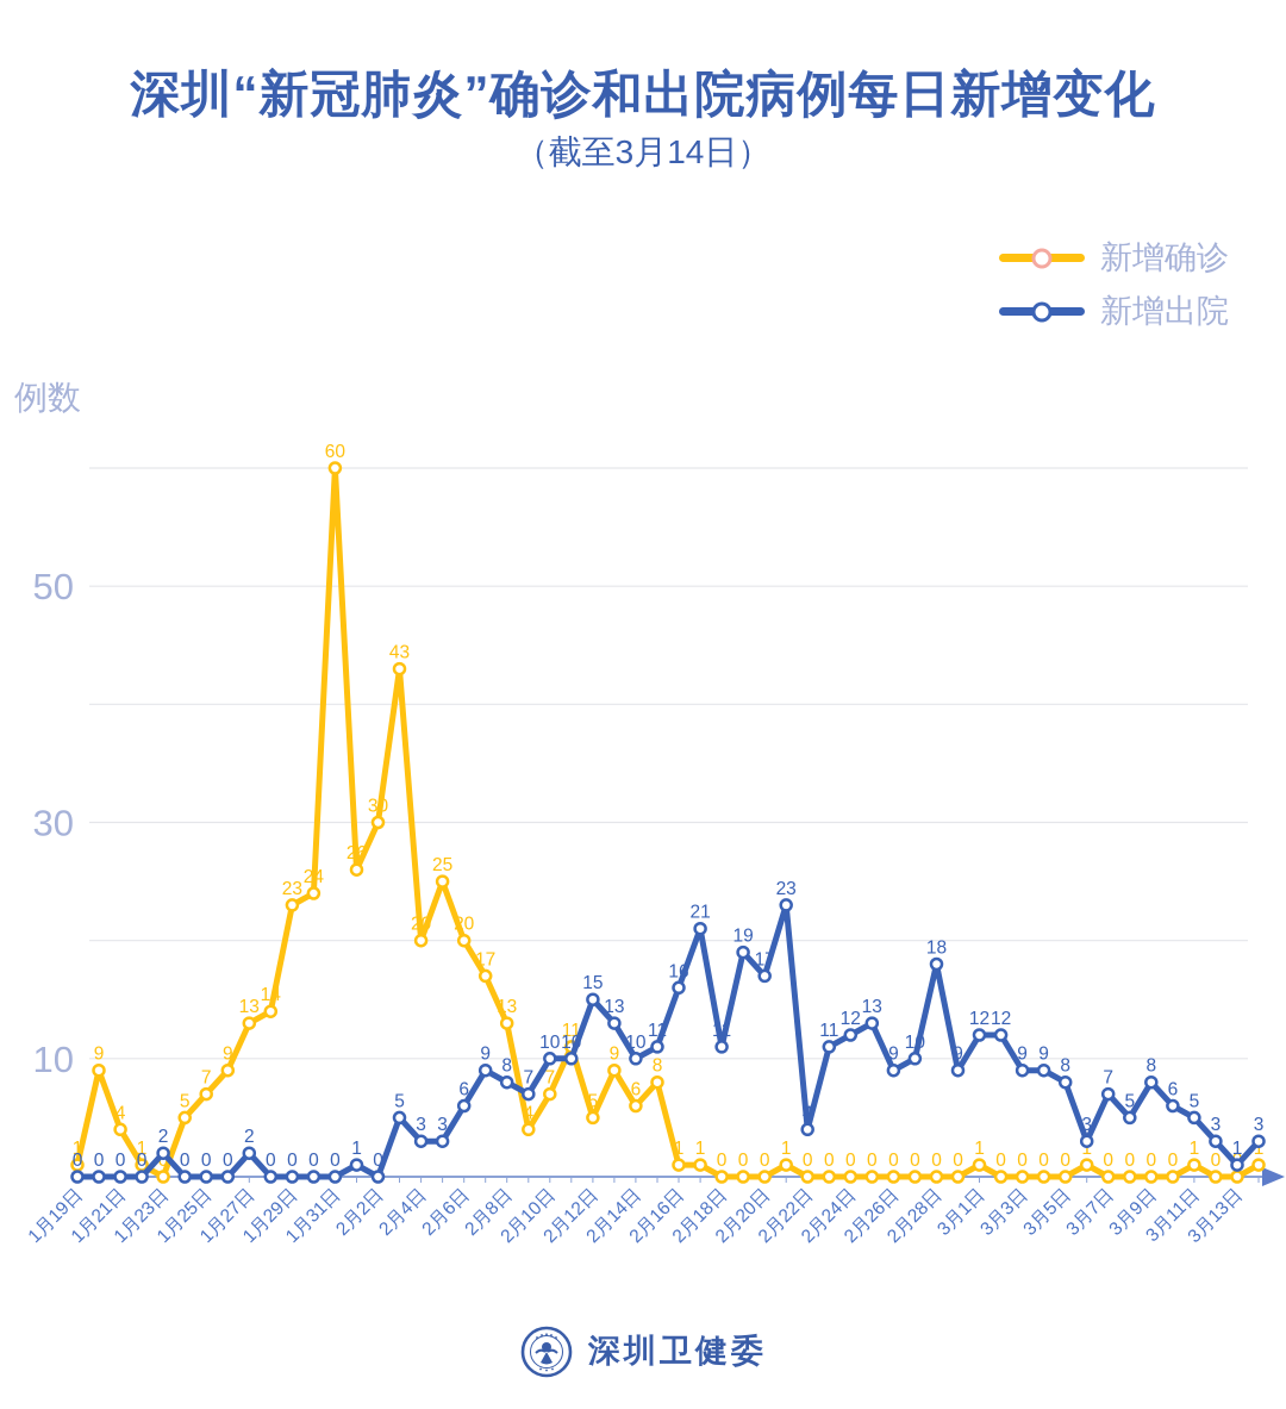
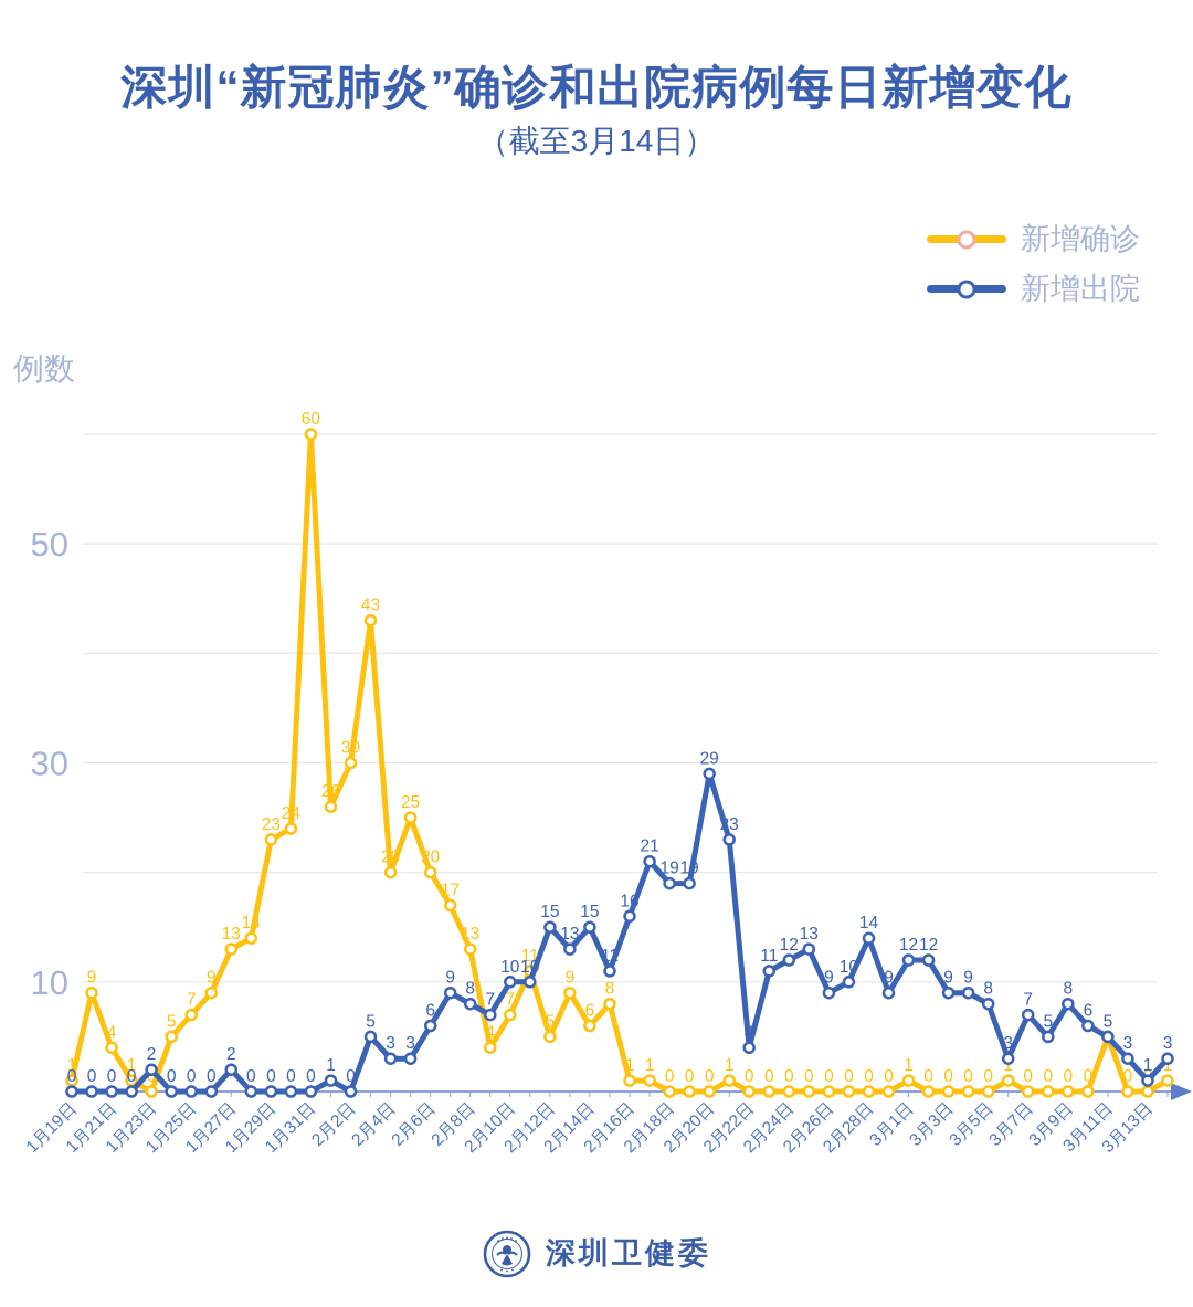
新增出院/2月14日: 10 -> 15
新增出院/2月18日: 11 -> 19
新增出院/2月20日: 17 -> 29
新增出院/2月28日: 18 -> 14
新增确诊/3月11日: 1 -> 5
